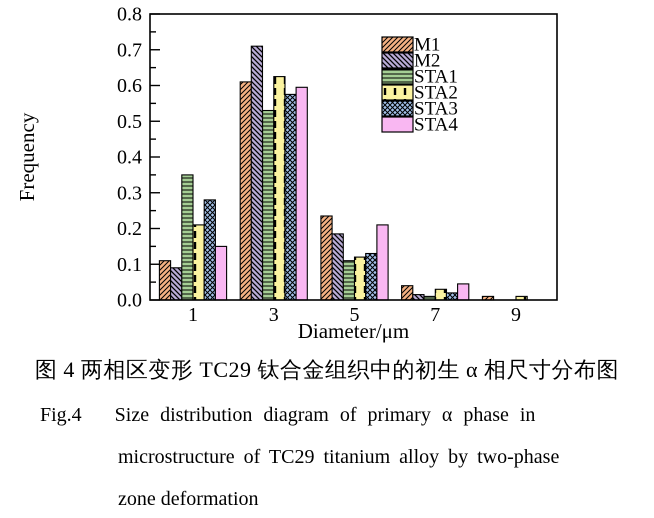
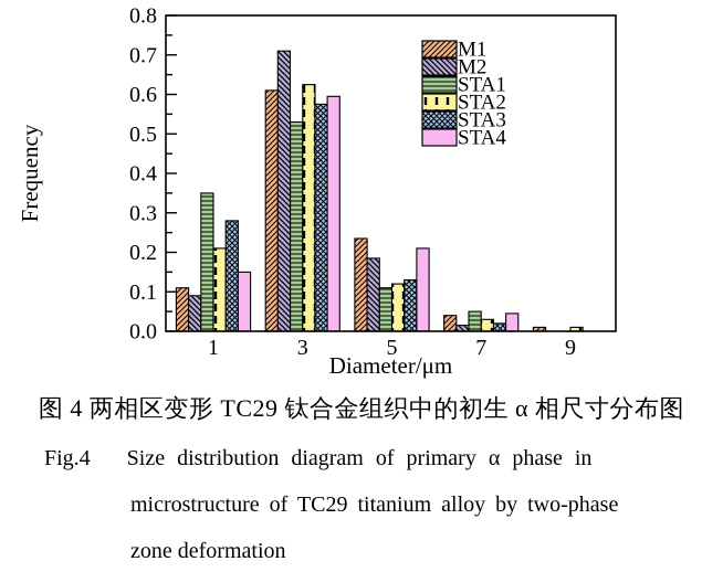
STA1/7: 0.01 -> 0.05
